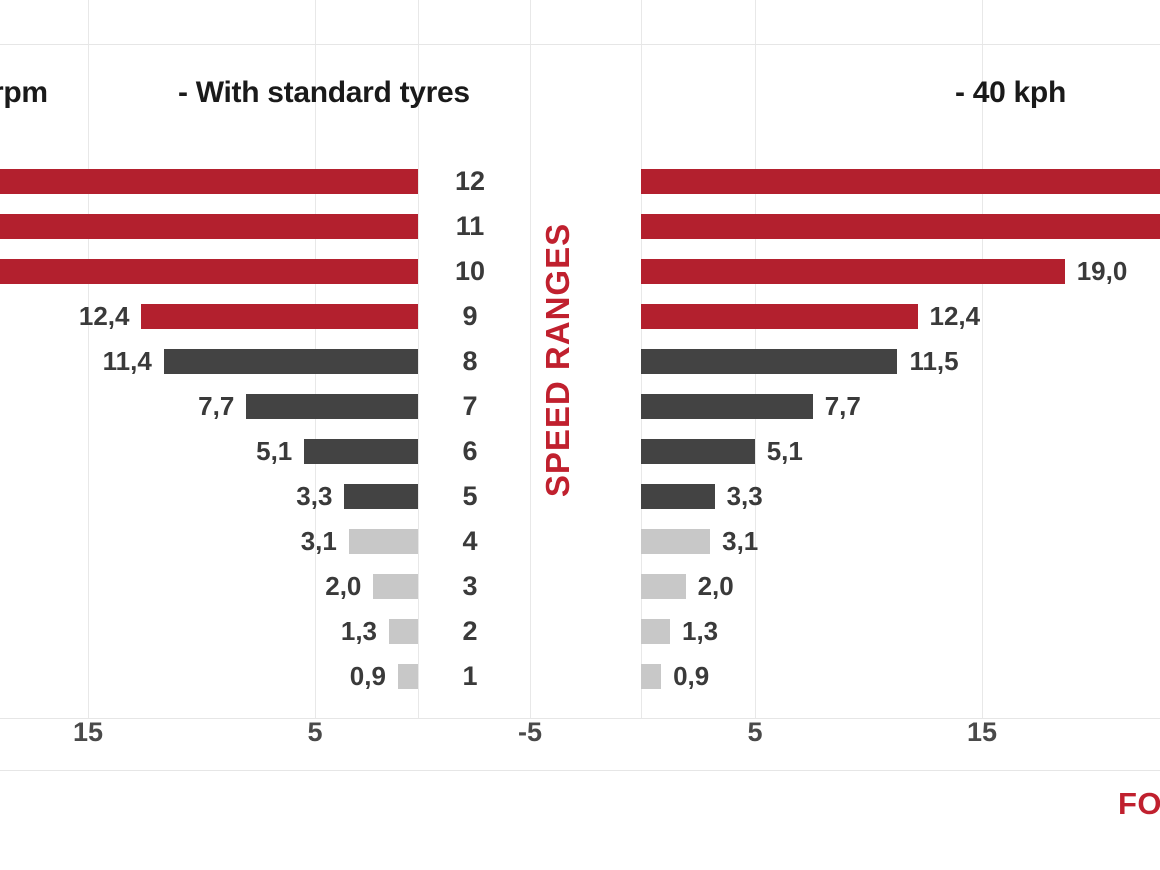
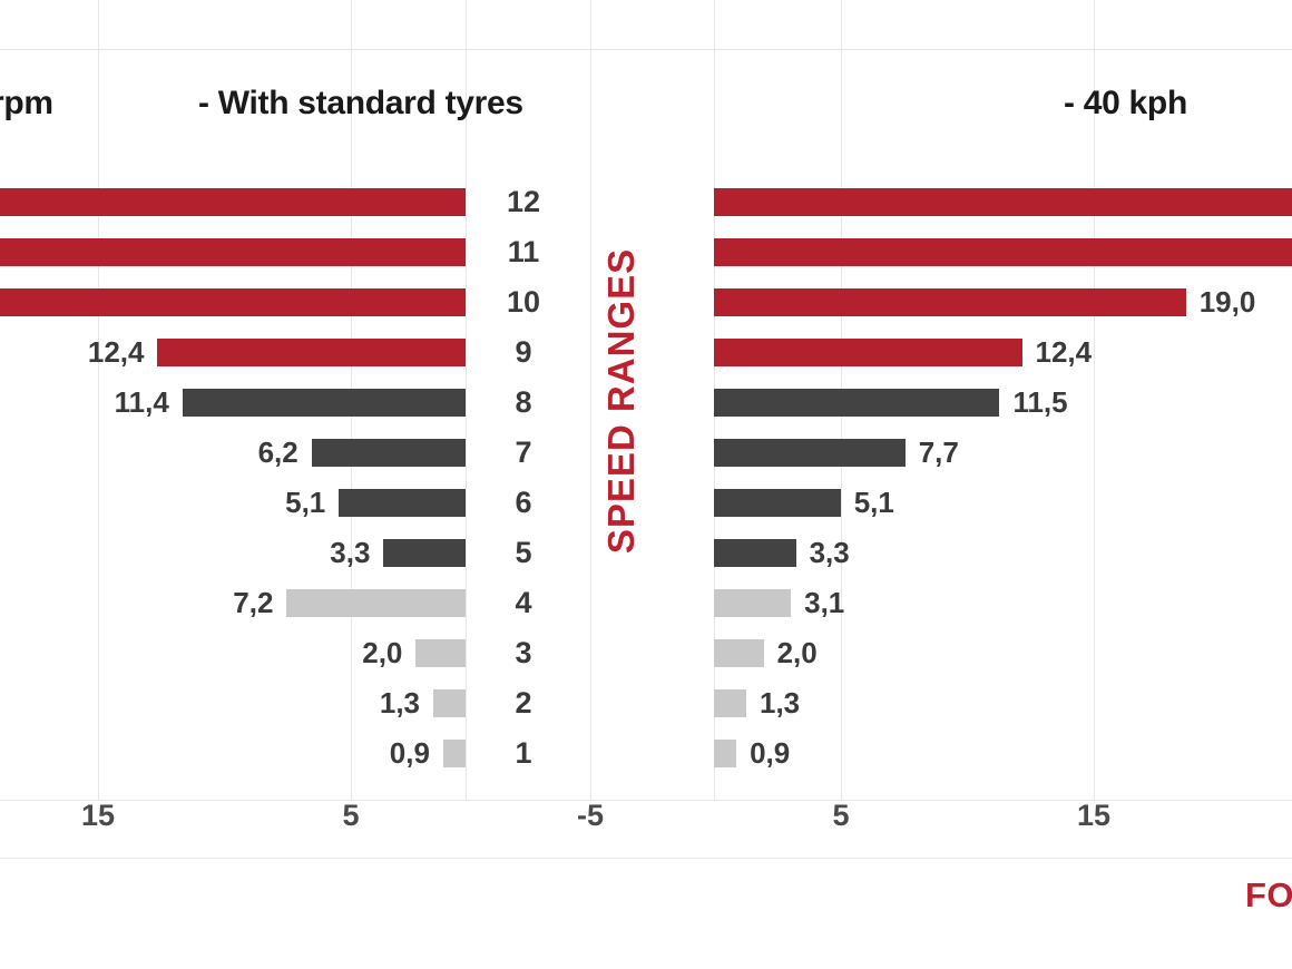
- With standard tyres/7: 7,7 -> 6,2
- With standard tyres/4: 3,1 -> 7,2
